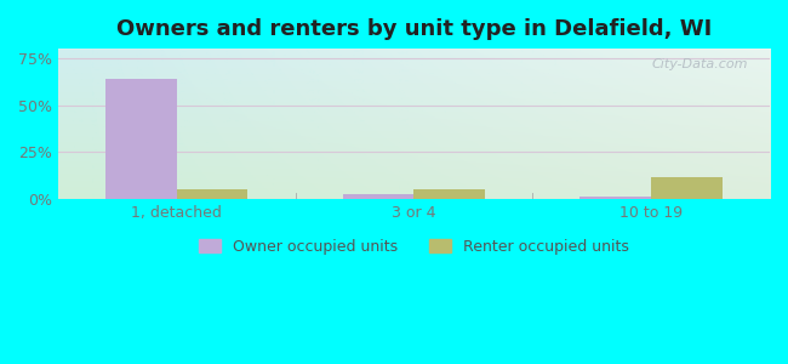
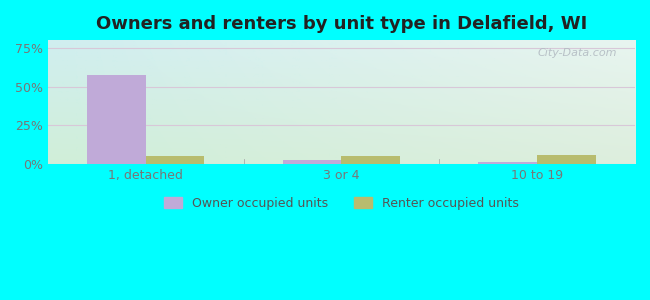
Owner occupied units/1, detached: 64% -> 58%
Renter occupied units/10 to 19: 12% -> 6%
